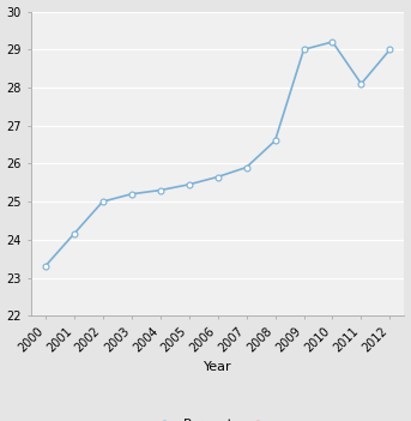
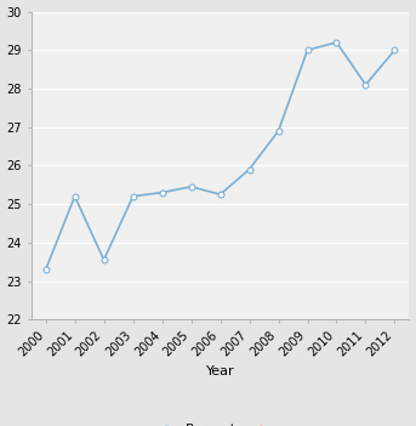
2001: 24.15 -> 25.20
2002: 25.00 -> 23.55
2006: 25.65 -> 25.25
2008: 26.60 -> 26.90
